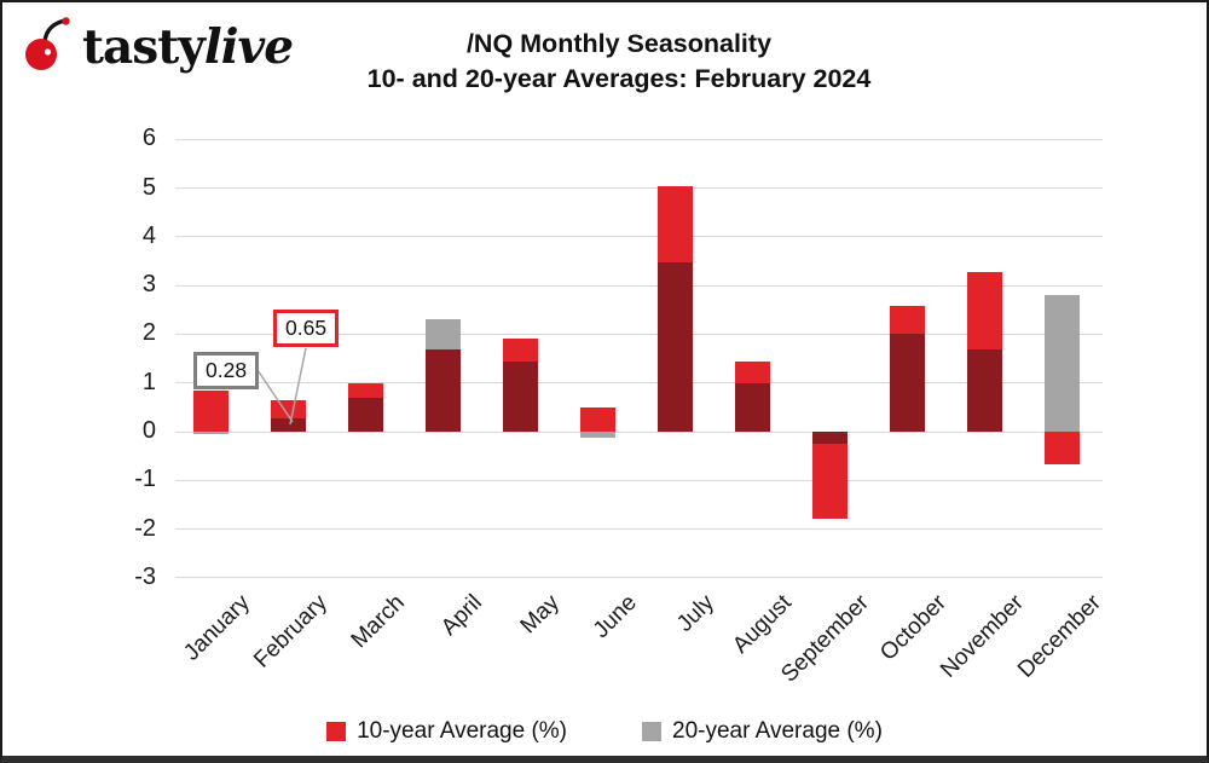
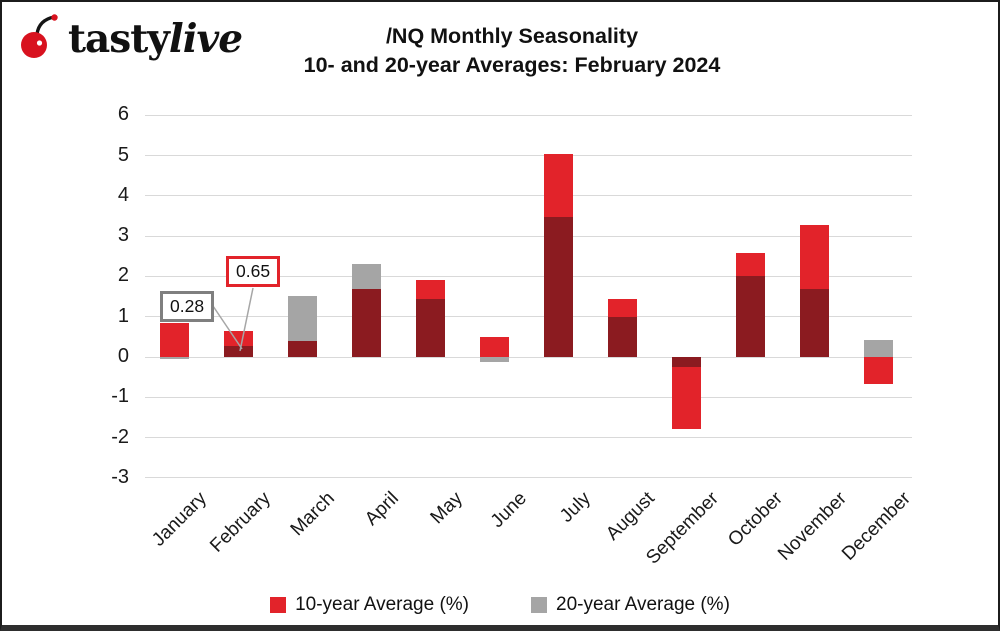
10-year Average (%)/March: 1.0 -> 0.4
20-year Average (%)/March: 0.7 -> 1.5
20-year Average (%)/December: 2.8 -> 0.4
